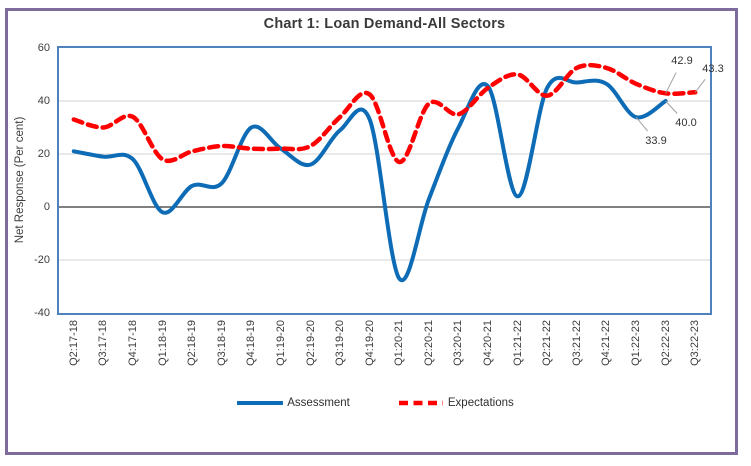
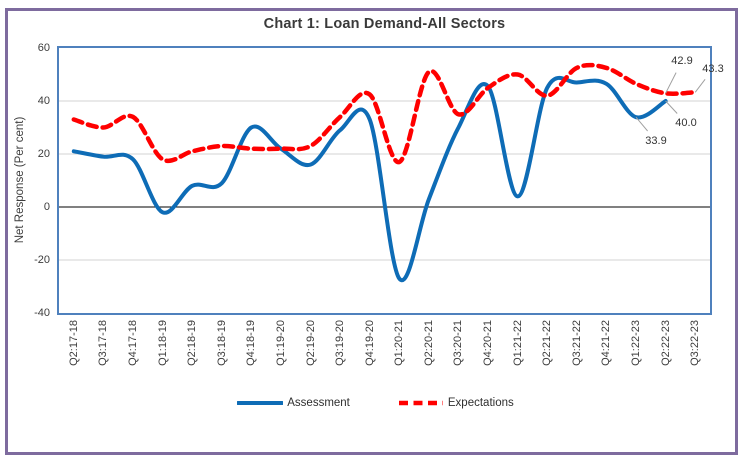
Expectations/Q2:20-21: 39 -> 51
